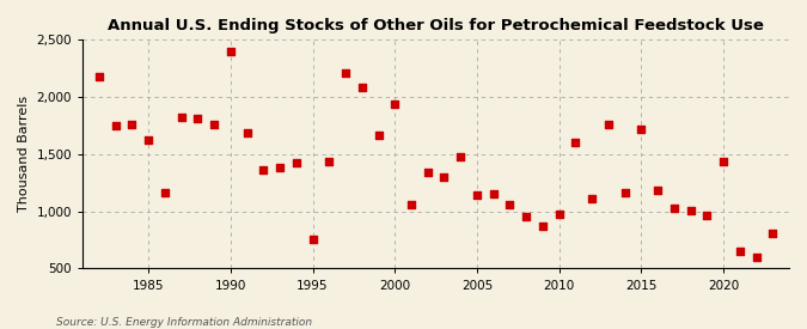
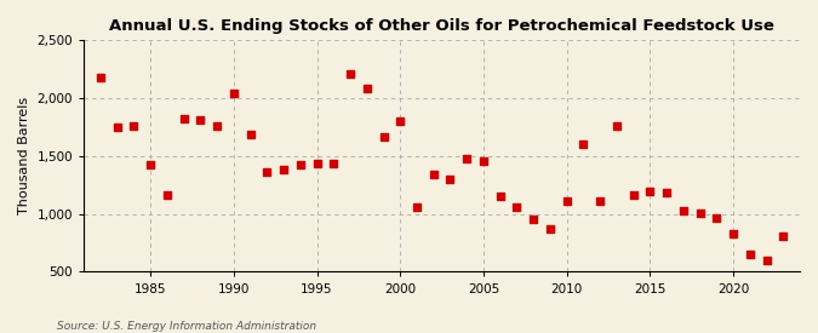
1985: 1,620 -> 1,430
1990: 2,400 -> 2,040
1995: 760 -> 1,440
2000: 1,940 -> 1,800
2005: 1,140 -> 1,460
2010: 980 -> 1,110
2015: 1,720 -> 1,200
2020: 1,440 -> 830
